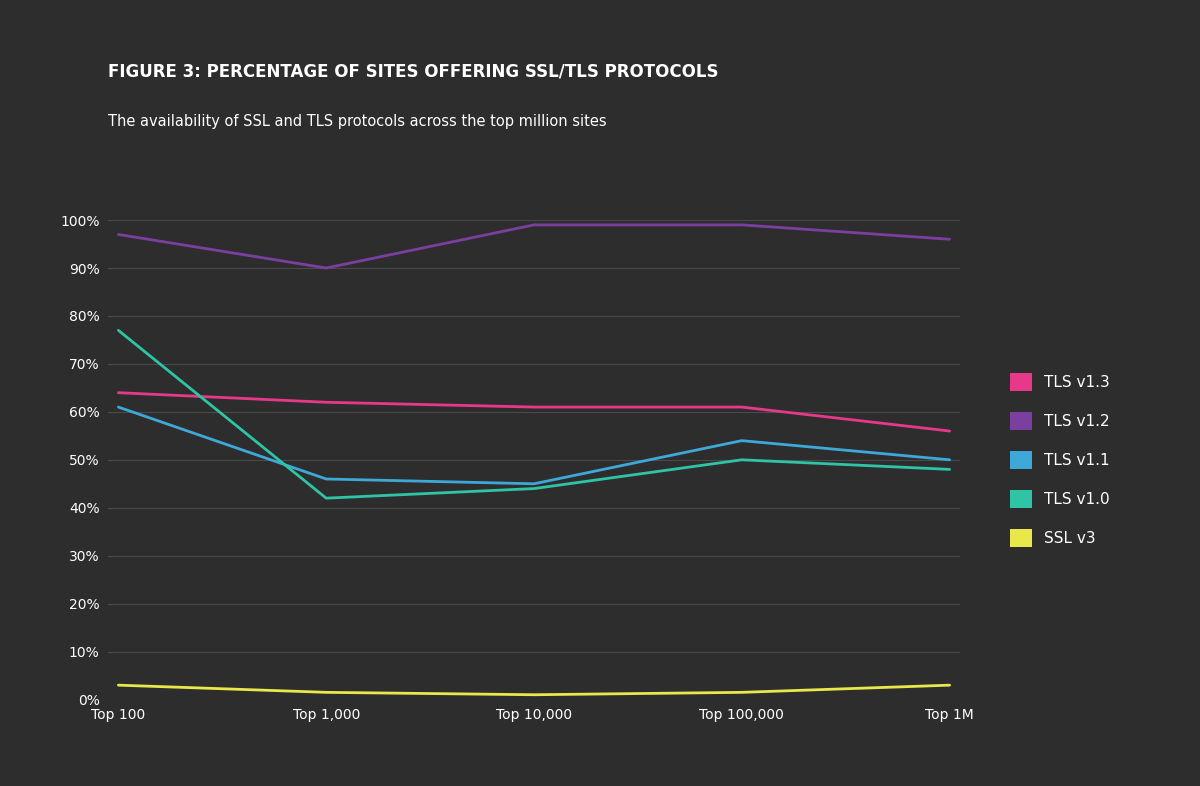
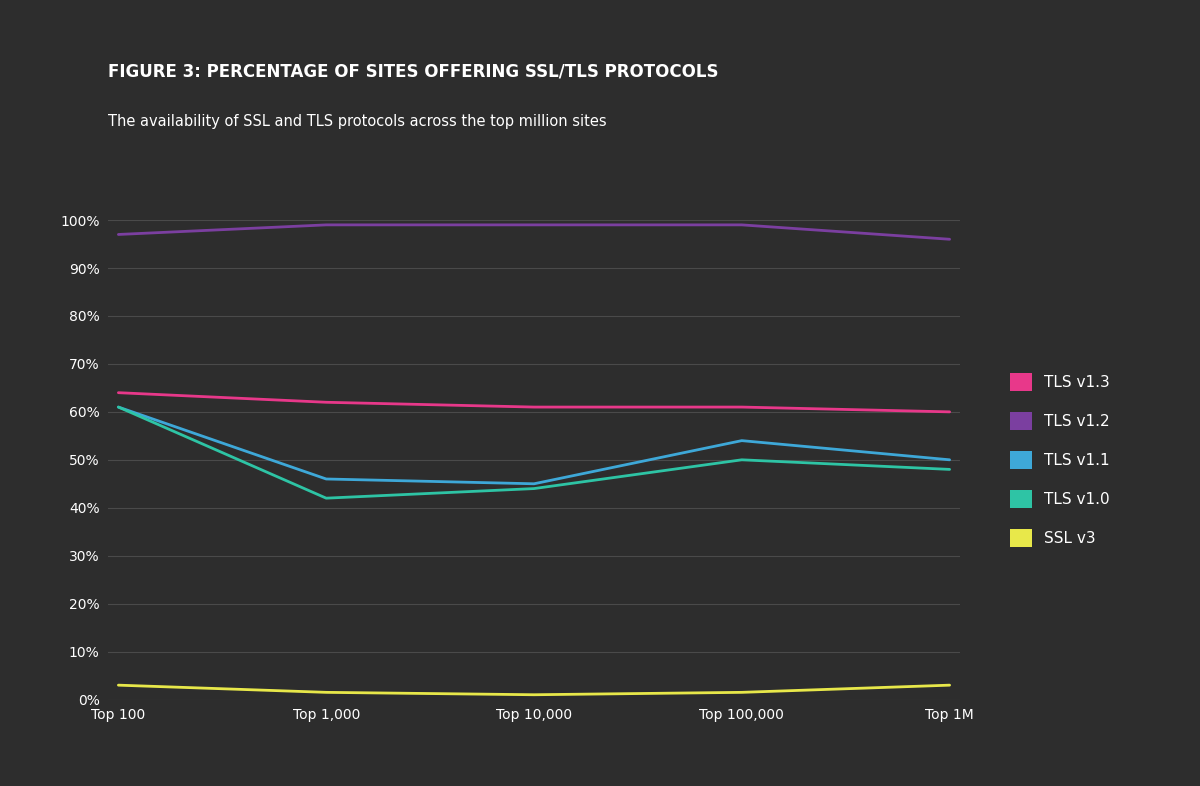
TLS v1.0/Top 100: 77% -> 61%
TLS v1.2/Top 1,000: 90% -> 99%
TLS v1.3/Top 1M: 56% -> 60%
